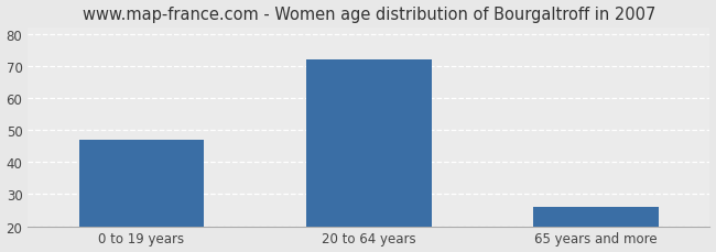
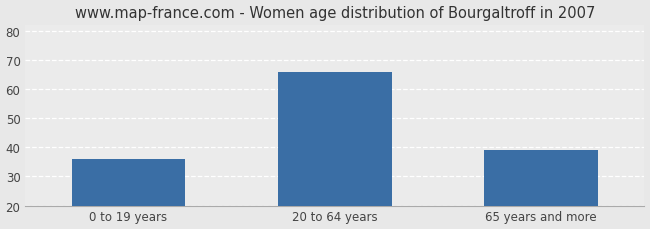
0 to 19 years: 47 -> 36
20 to 64 years: 72 -> 66
65 years and more: 26 -> 39
